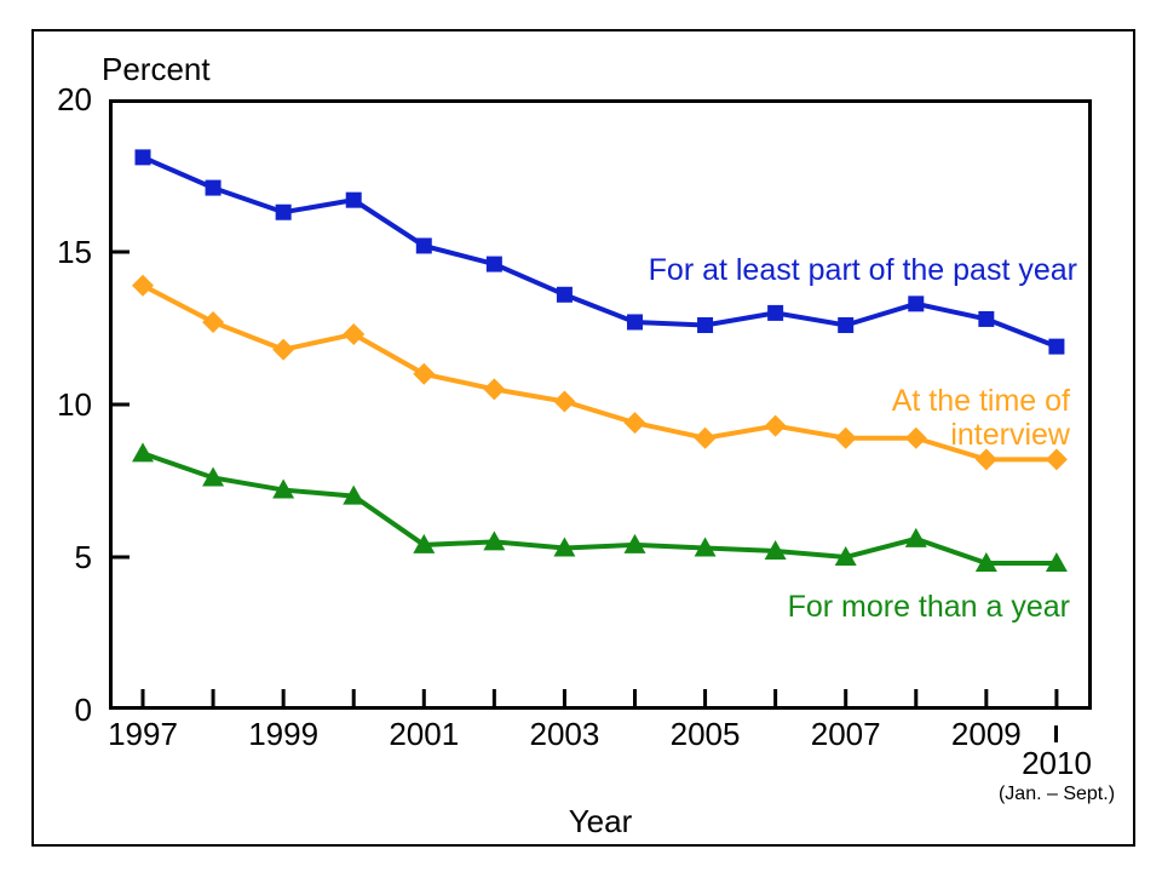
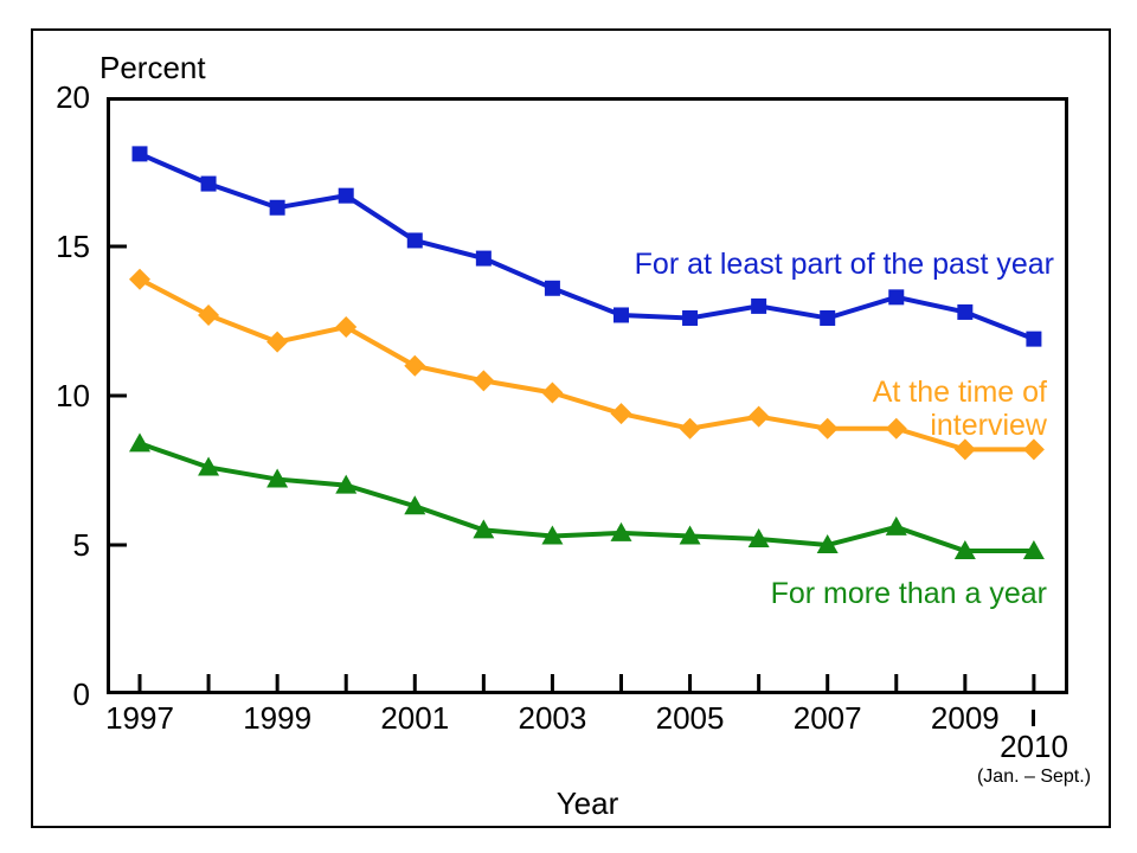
For more than a year/2001: 5.4 -> 6.3
